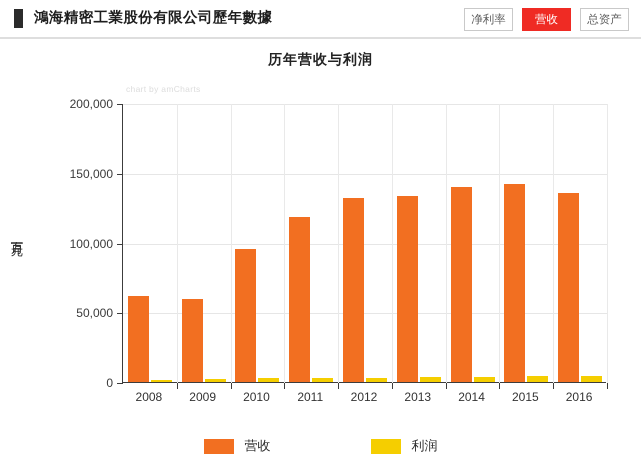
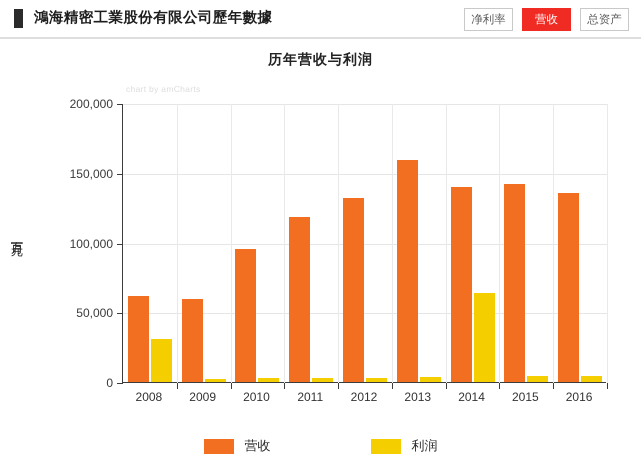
利润/2008: 2000 -> 31000
营收/2013: 133000 -> 159000
利润/2014: 4000 -> 64000
